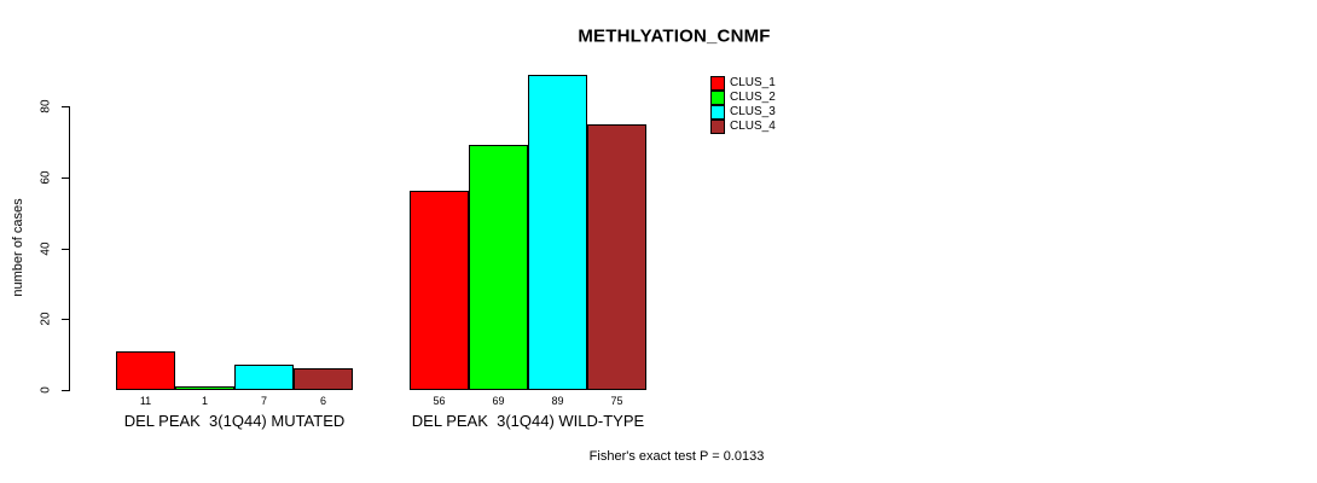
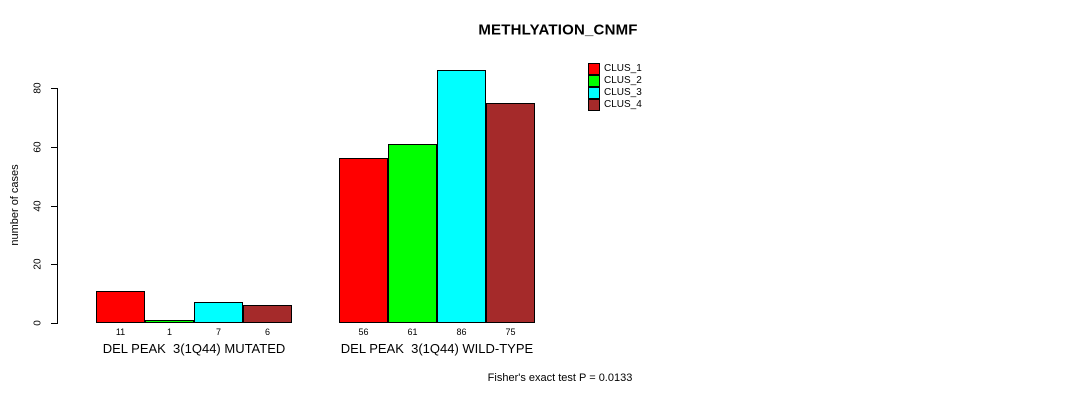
CLUS_2/DEL PEAK 3(1Q44) WILD-TYPE: 69 -> 61
CLUS_3/DEL PEAK 3(1Q44) WILD-TYPE: 89 -> 86
